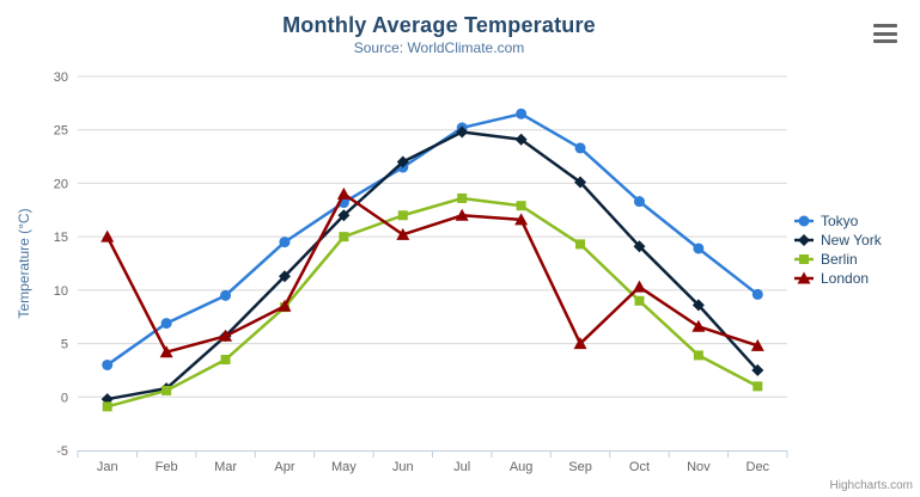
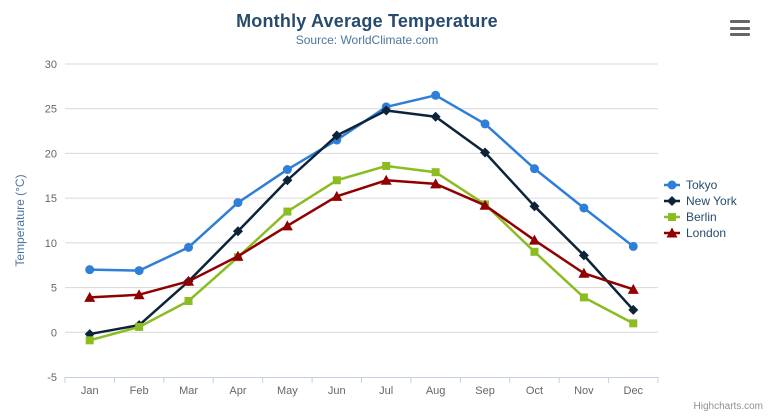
Tokyo/Jan: 3 -> 7
London/Jan: 15 -> 4
Berlin/May: 15 -> 14
London/May: 19 -> 12
London/Sep: 5 -> 14
